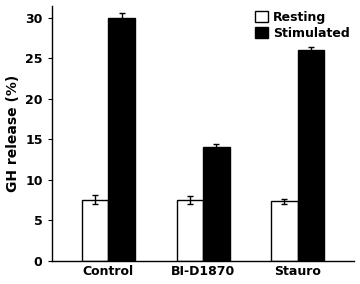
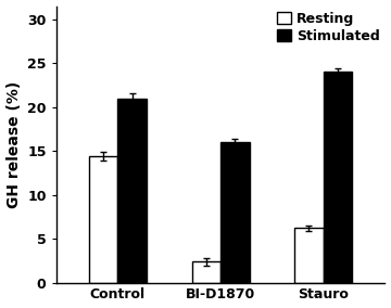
Resting/Control: 7.5 -> 14.4
Stimulated/Control: 30 -> 21
Resting/BI-D1870: 7.5 -> 2.4
Stimulated/BI-D1870: 14 -> 16
Resting/Stauro: 7.3 -> 6.2
Stimulated/Stauro: 26 -> 24
